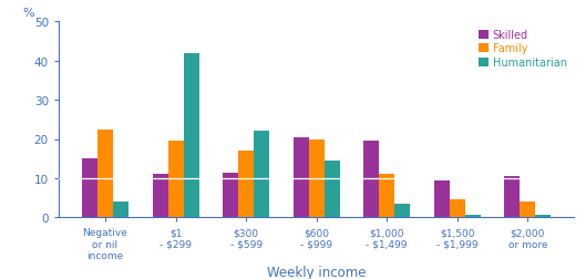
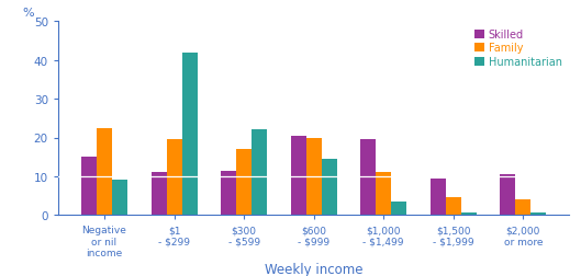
Humanitarian/Negative or nil income: 4.0 -> 9.0
